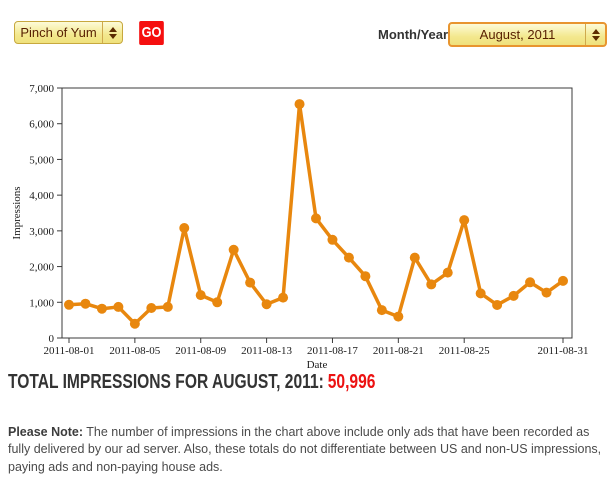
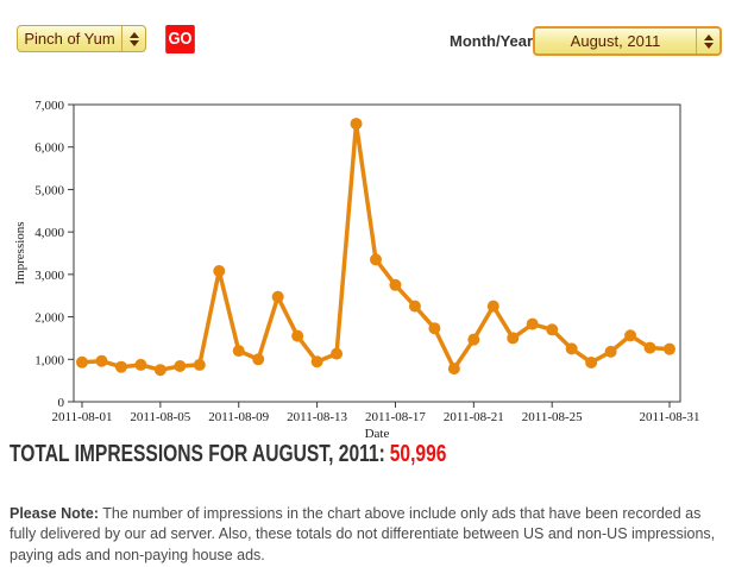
2011-08-05: 400 -> 800
2011-08-21: 600 -> 1500
2011-08-25: 3300 -> 1700
2011-08-31: 1600 -> 1200
